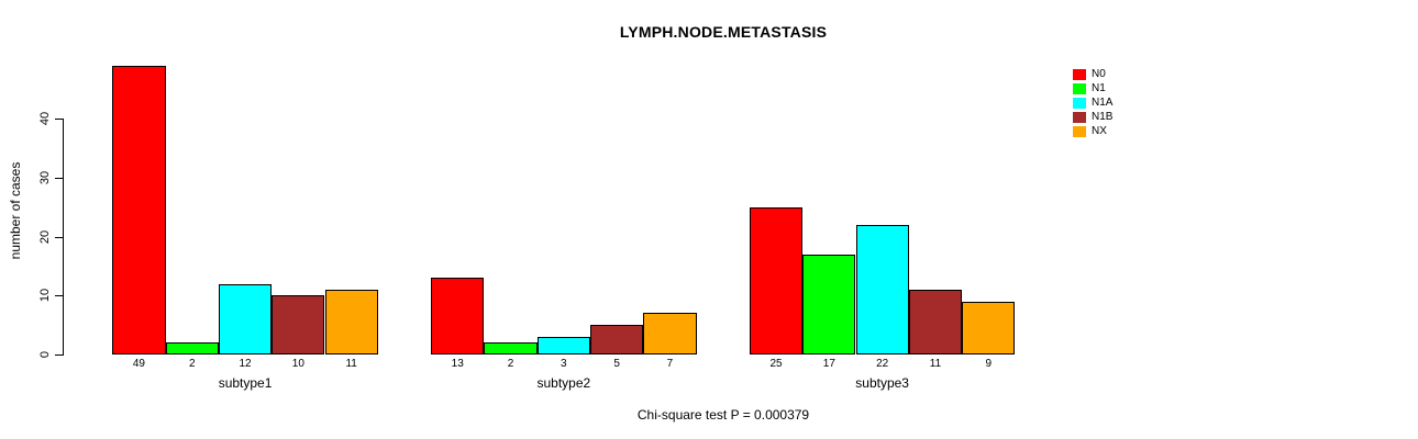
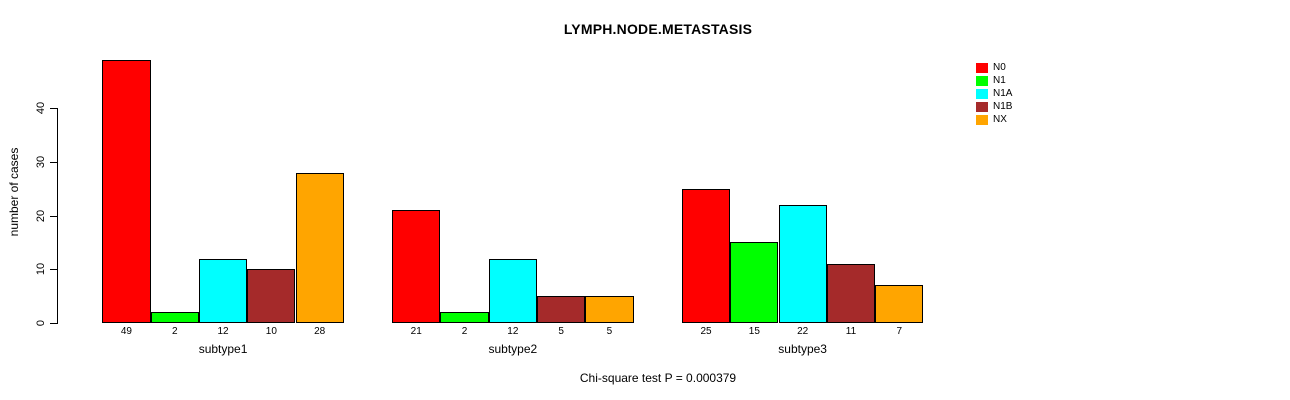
NX/subtype1: 11 -> 28
N0/subtype2: 13 -> 21
N1A/subtype2: 3 -> 12
NX/subtype2: 7 -> 5
N1/subtype3: 17 -> 15
NX/subtype3: 9 -> 7
